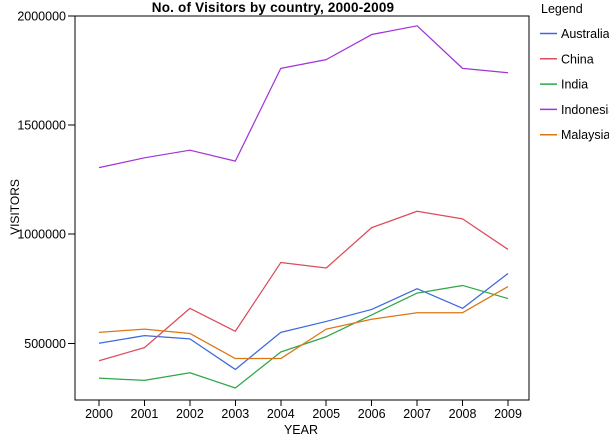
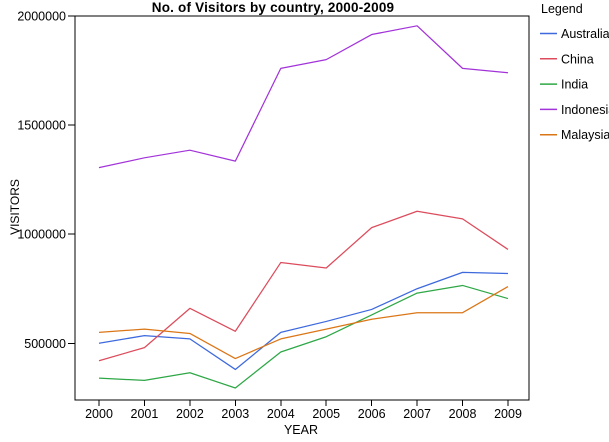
Malaysia/2004: 430000 -> 520000
Australia/2008: 660000 -> 820000
